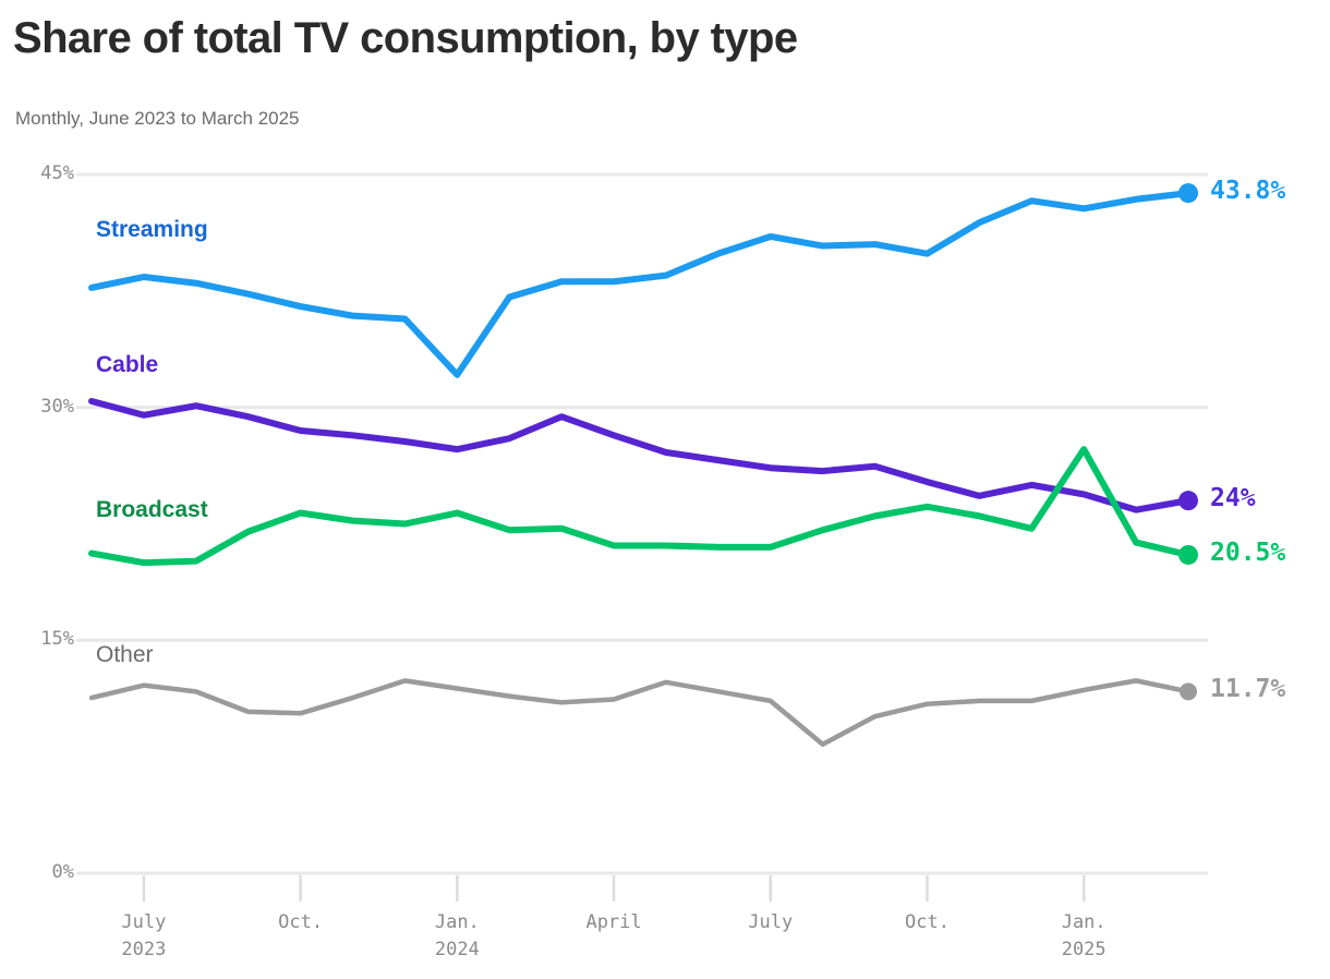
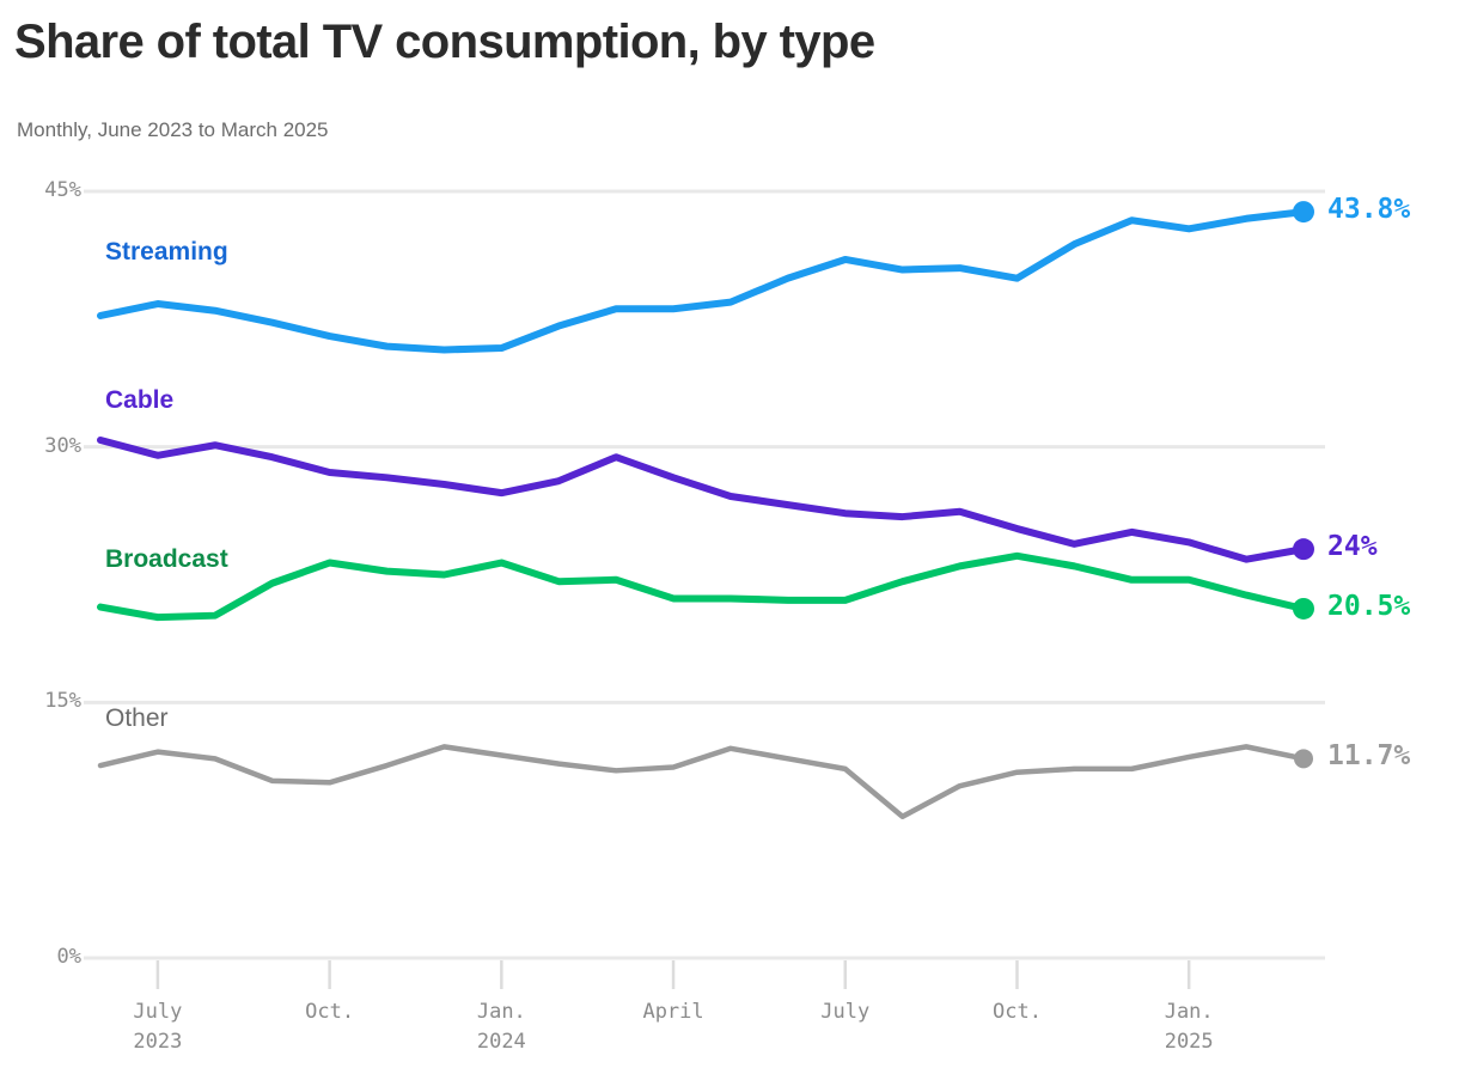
Streaming/Jan. 2024: 32.1% -> 35.8%
Broadcast/Jan. 2025: 27.3% -> 22.2%
